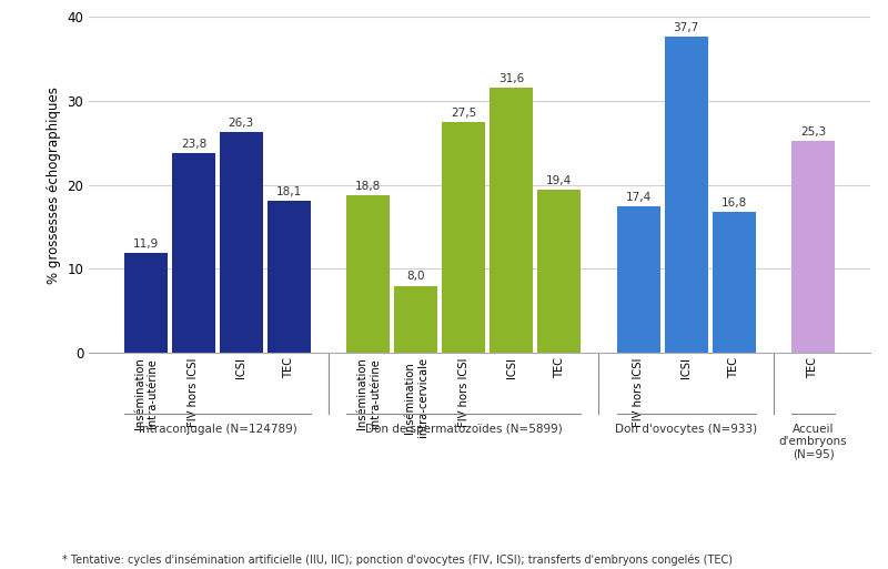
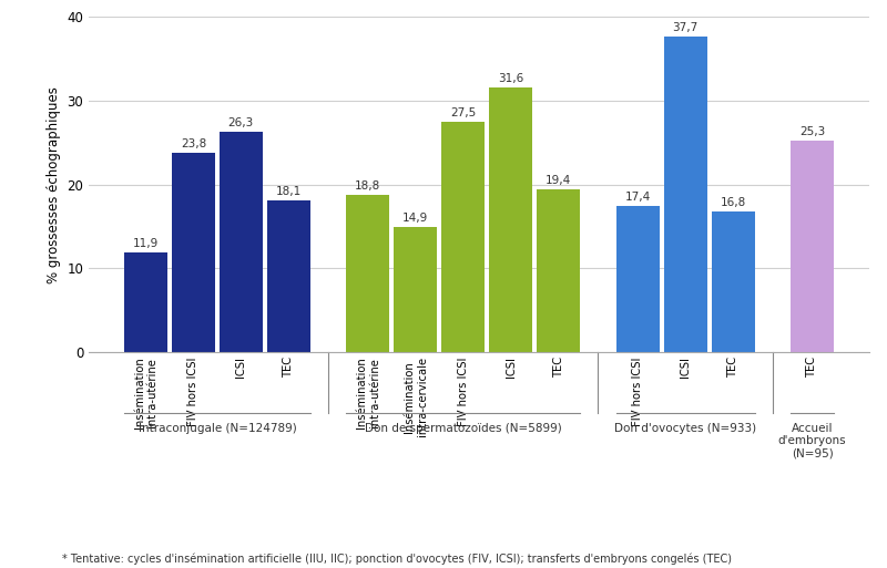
Insémination intra-cervicale: 8,0 -> 14,9
